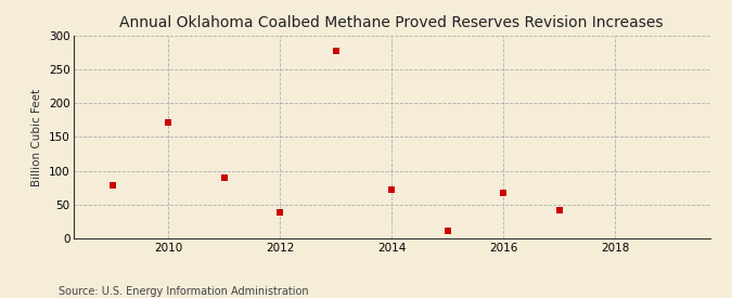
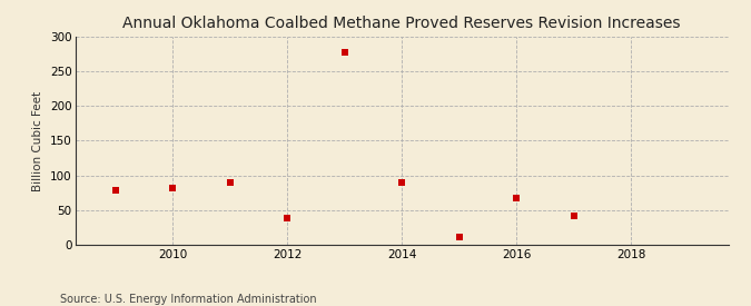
2010: 172 -> 82
2014: 72 -> 90
